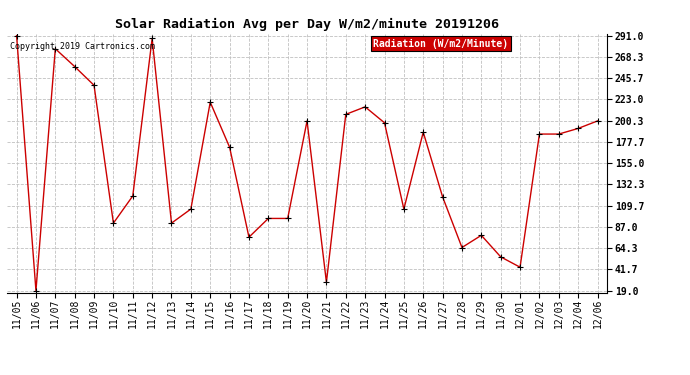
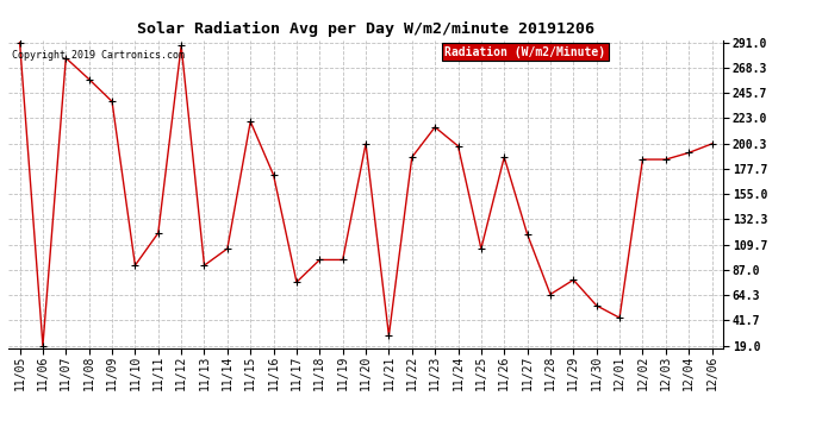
11/22: 207 -> 188
